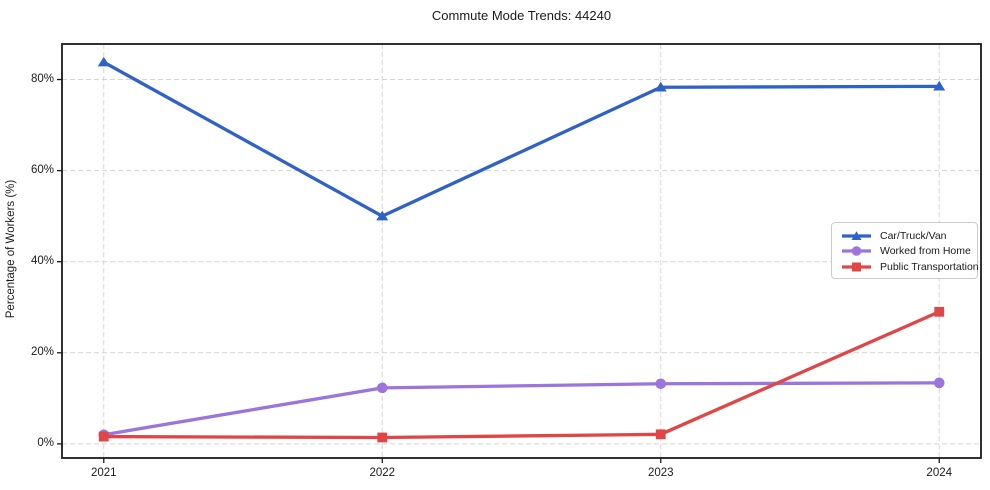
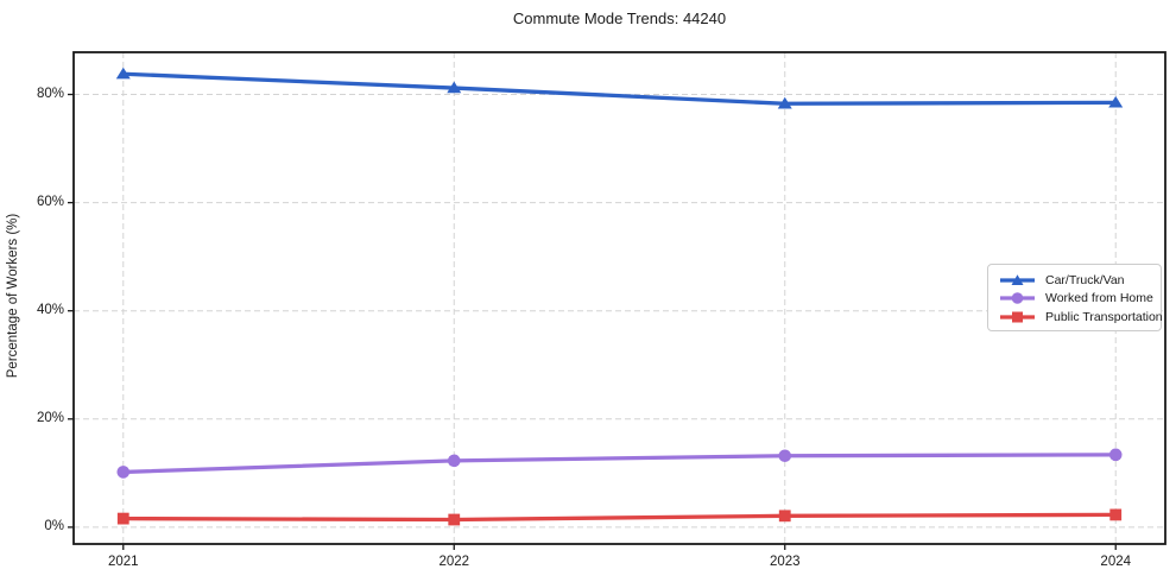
Worked from Home/2021: 2% -> 10%
Car/Truck/Van/2022: 50% -> 81%
Public Transportation/2024: 29% -> 2%
